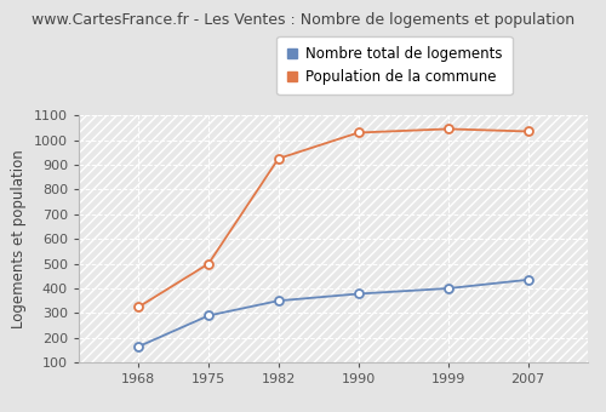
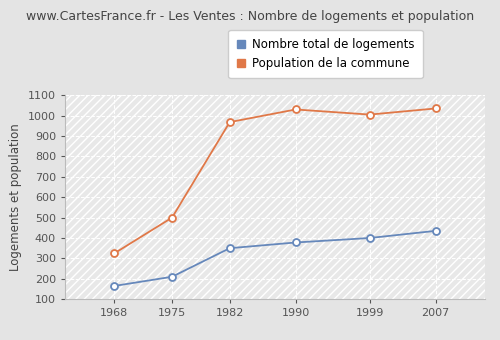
Nombre total de logements/1975: 290 -> 210
Population de la commune/1982: 925 -> 968
Population de la commune/1999: 1045 -> 1005
